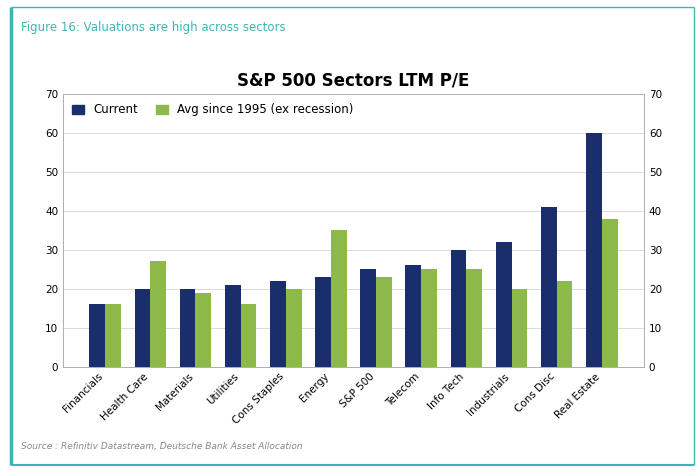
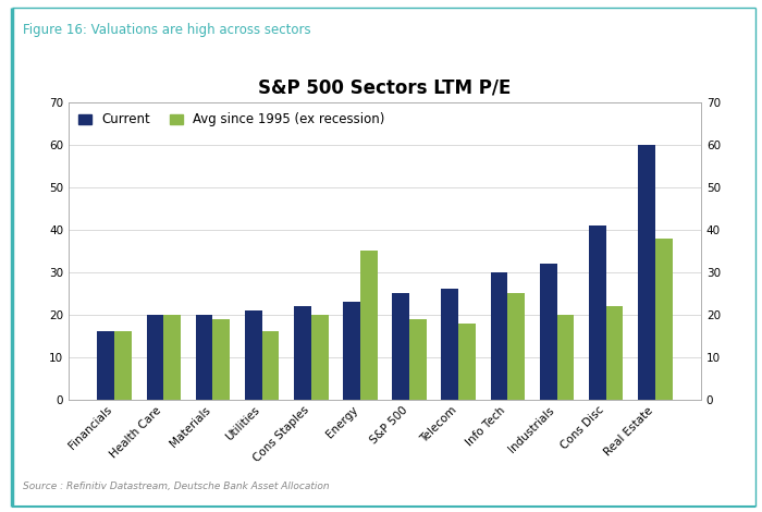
Avg since 1995 (ex recession)/Health Care: 27 -> 20
Avg since 1995 (ex recession)/S&P 500: 23 -> 19
Avg since 1995 (ex recession)/Telecom: 25 -> 18
